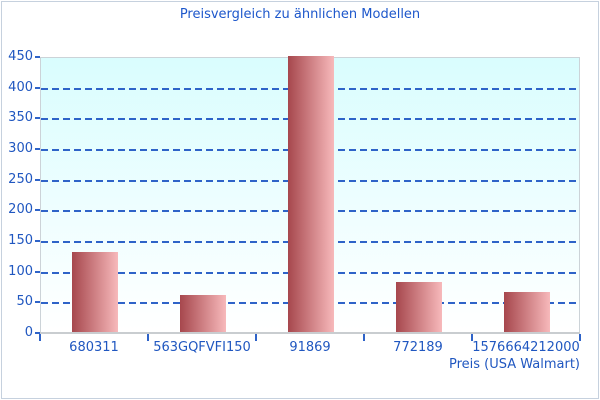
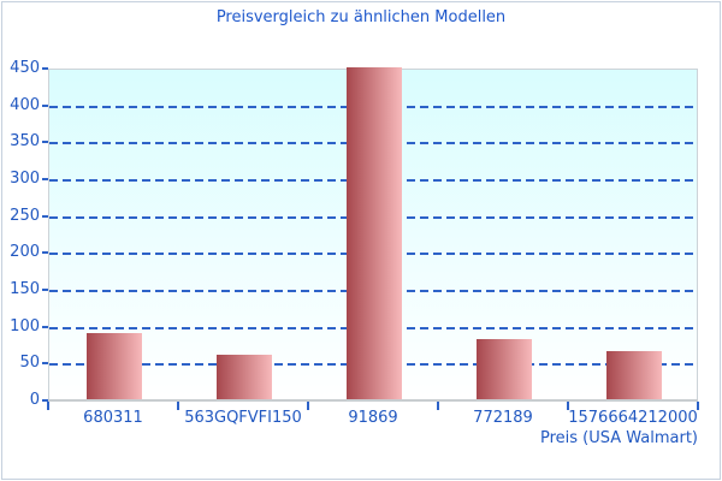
680311: 130 -> 90
